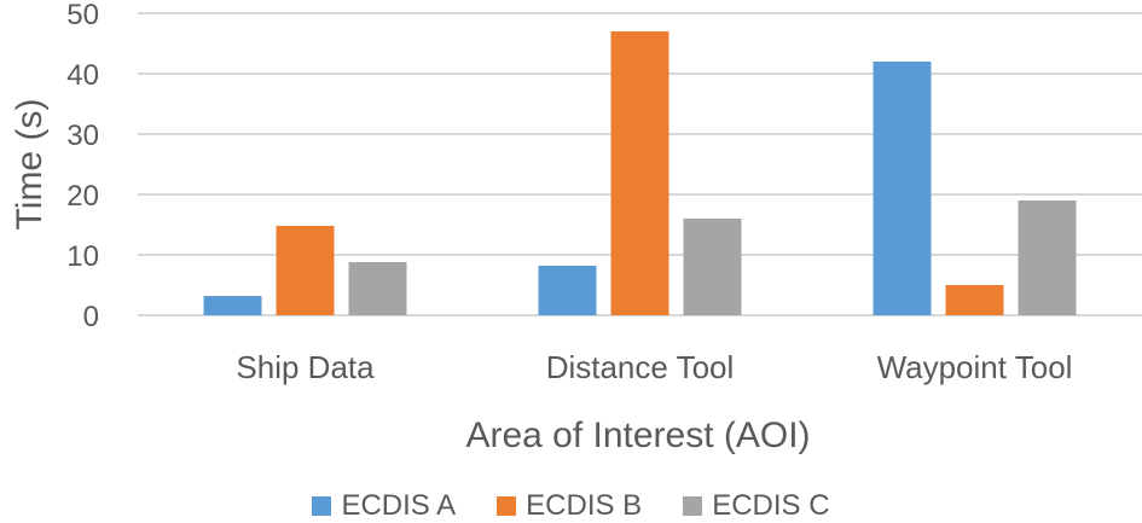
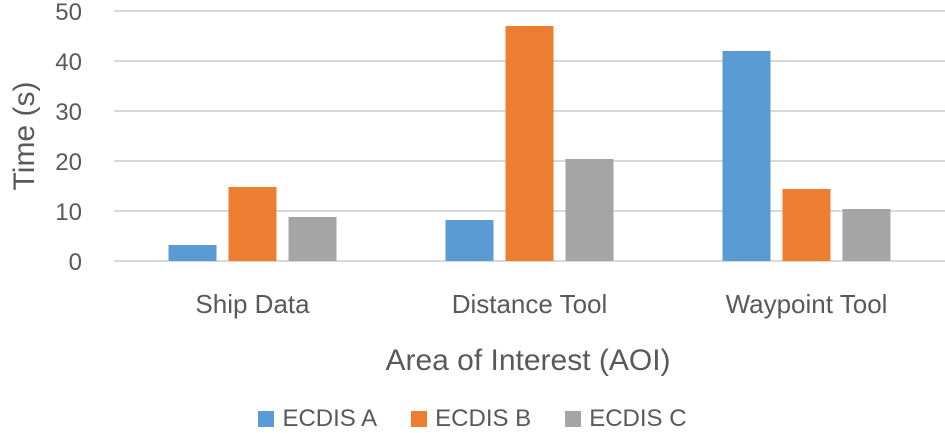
ECDIS C/Distance Tool: 16 -> 20
ECDIS B/Waypoint Tool: 5 -> 14
ECDIS C/Waypoint Tool: 19 -> 10
